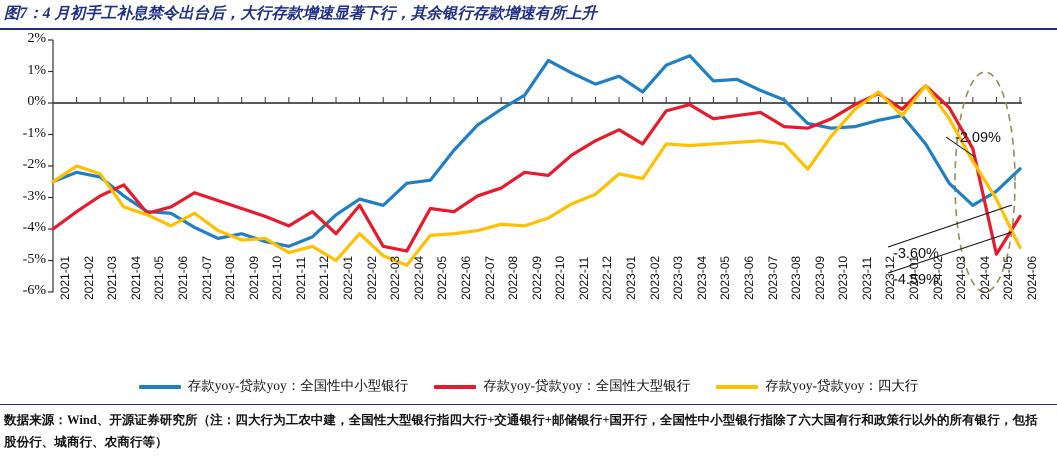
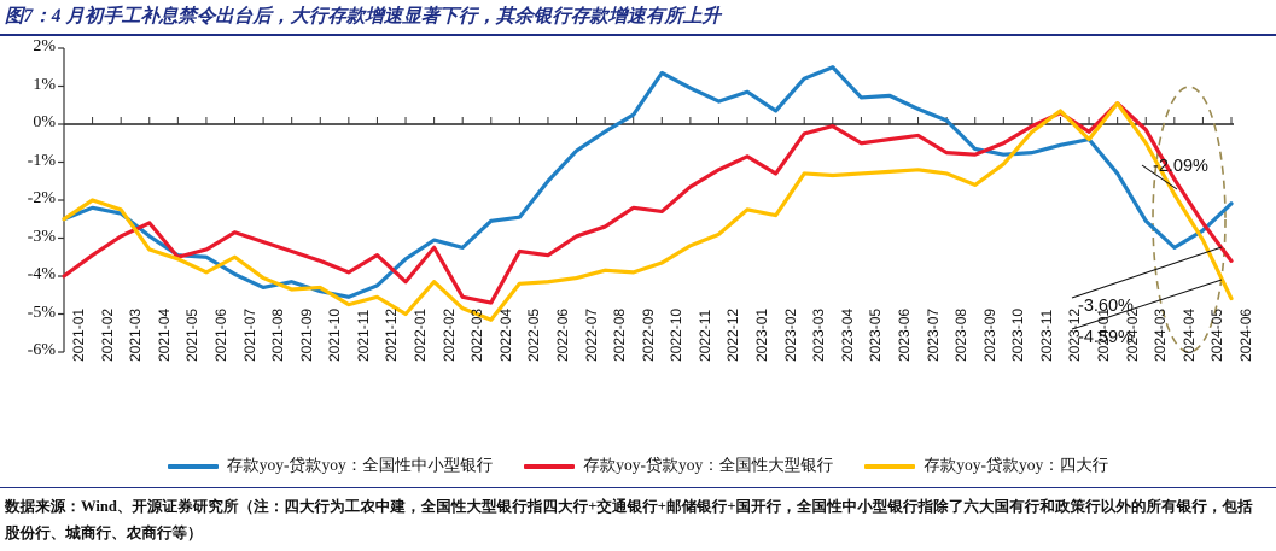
存款yoy-贷款yoy：四大行/2023-09: -2.1% -> -1.6%
存款yoy-贷款yoy：全国性大型银行/2024-05: -4.8% -> -2.6%
